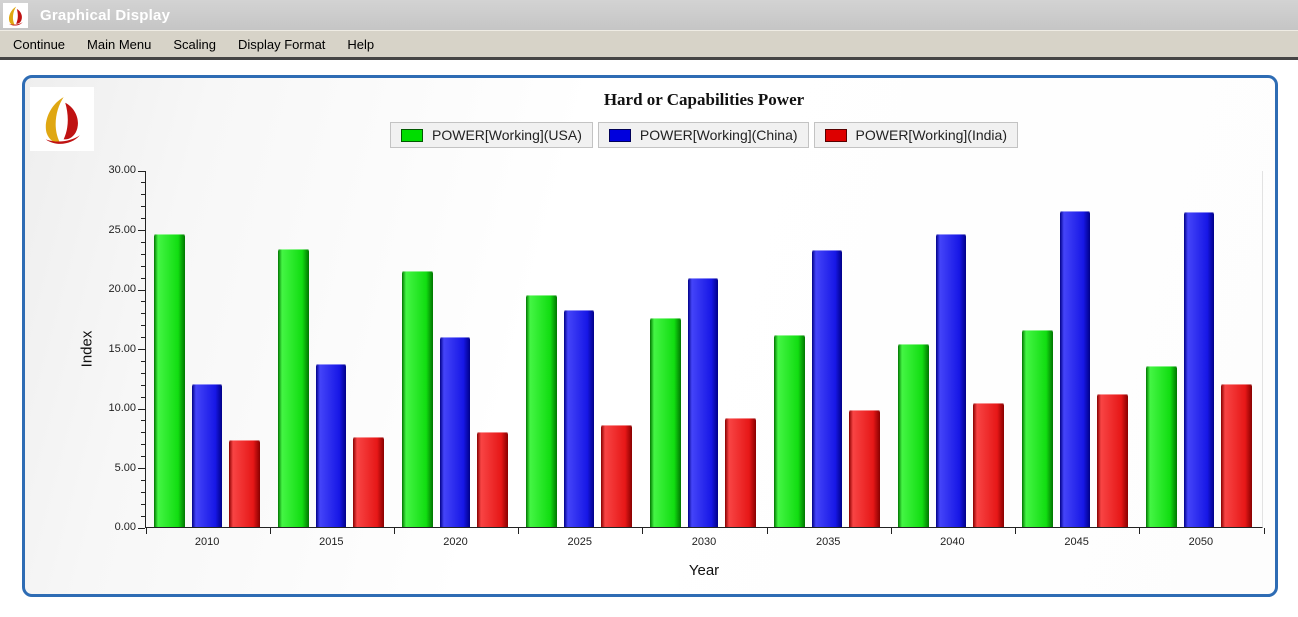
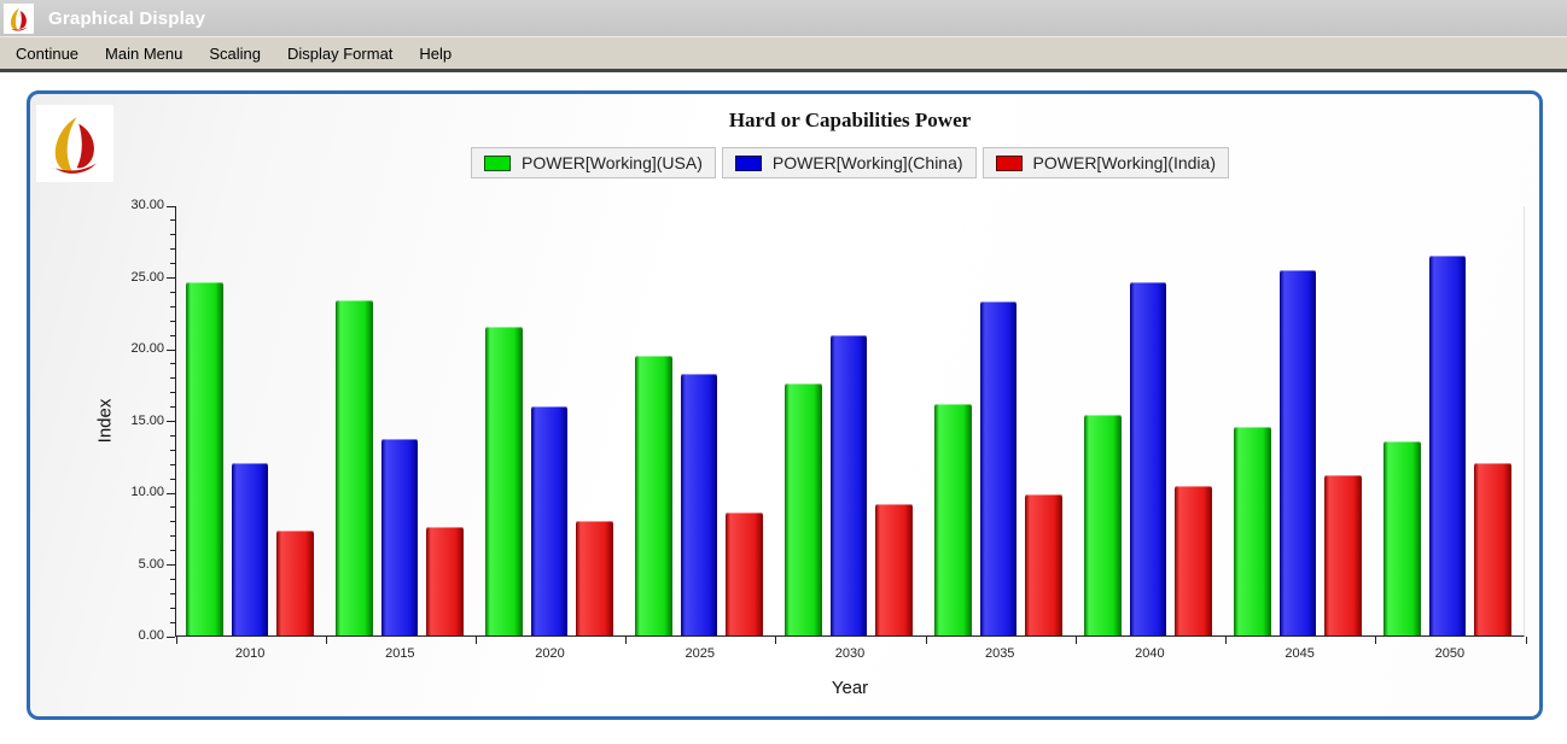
POWER[Working](USA)/2045: 16.6 -> 14.5
POWER[Working](China)/2045: 26.6 -> 25.5
